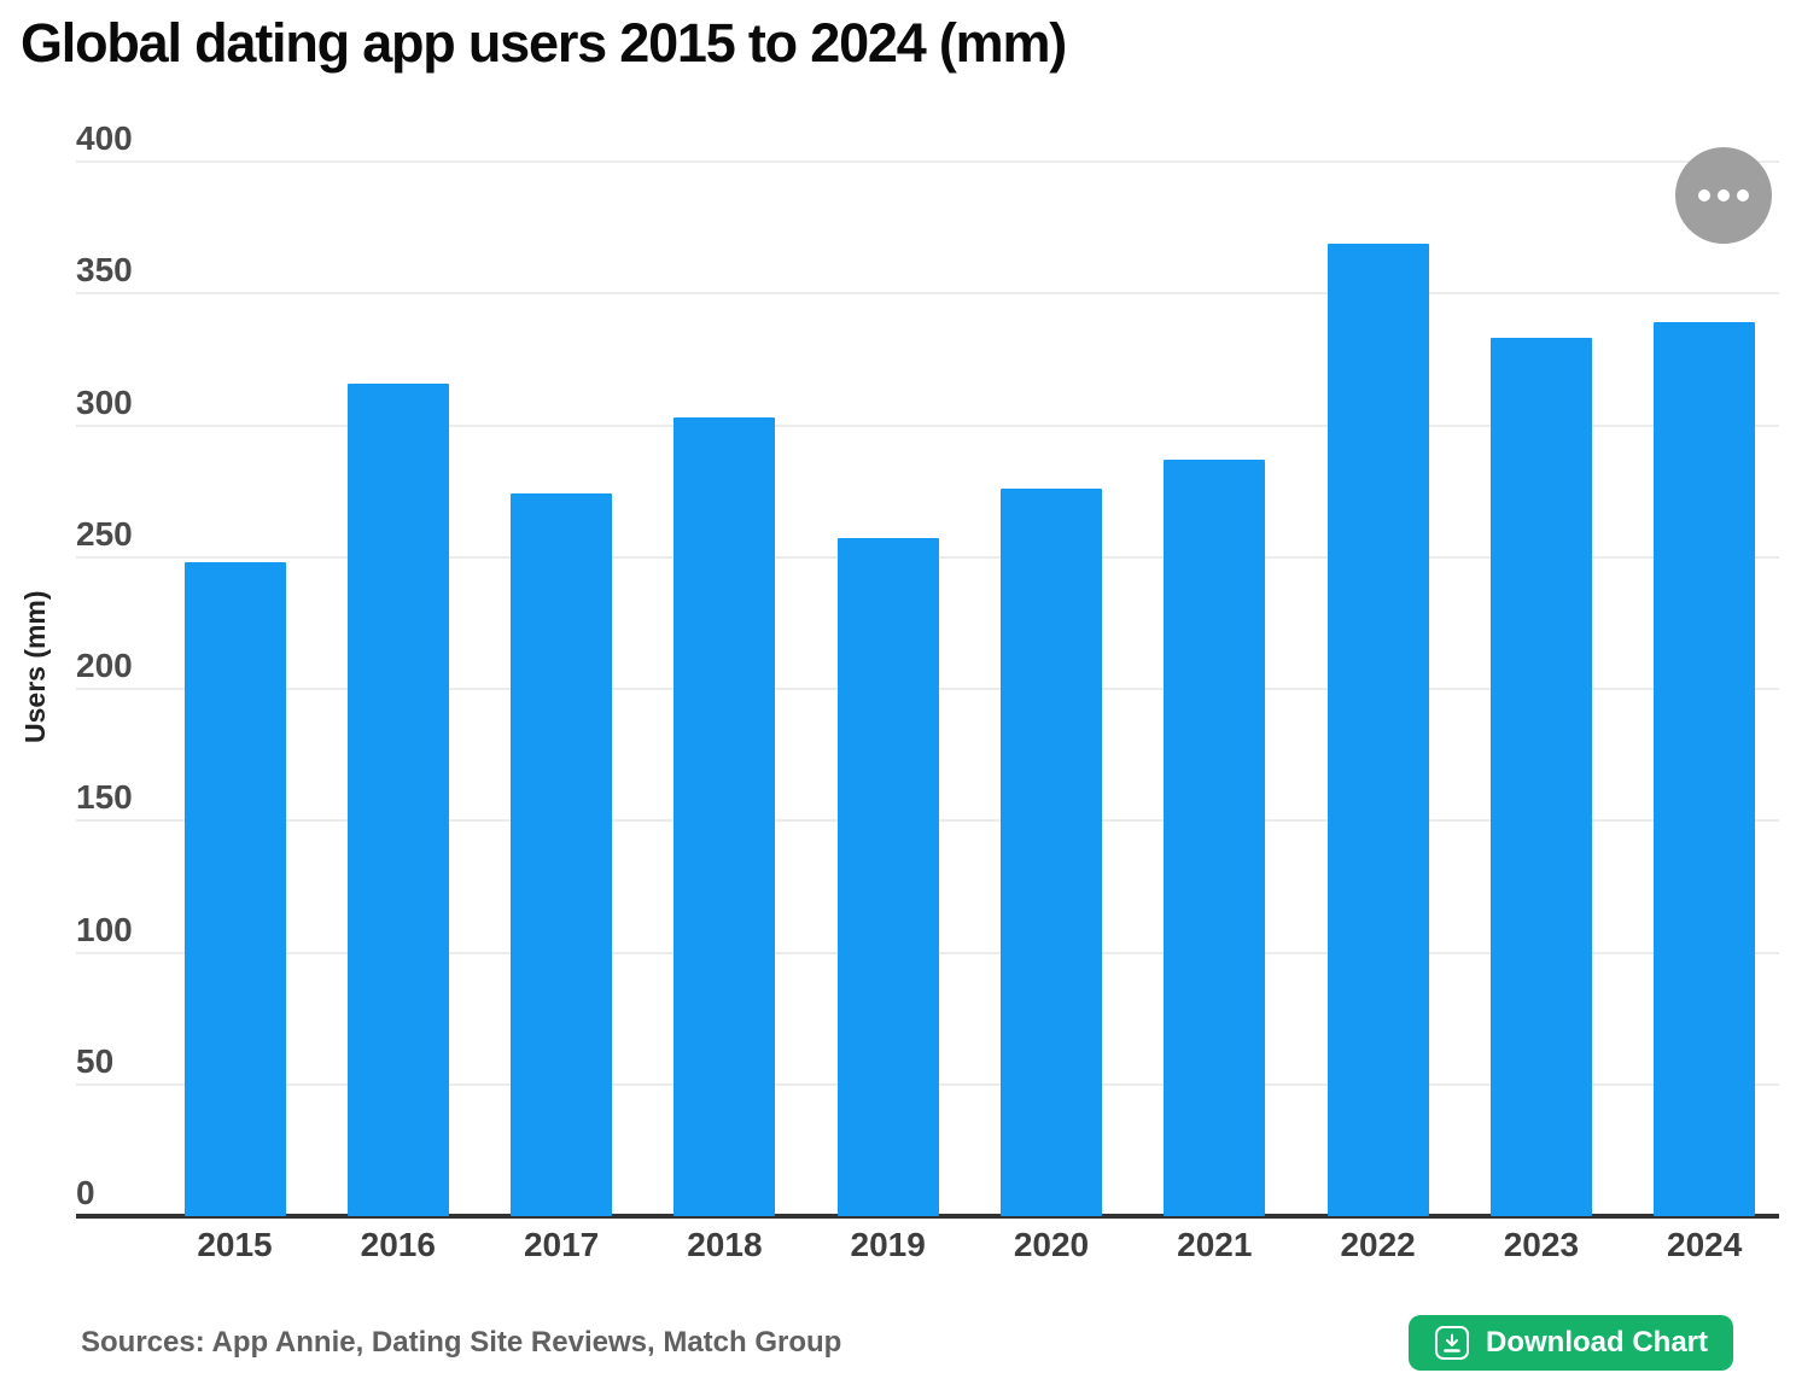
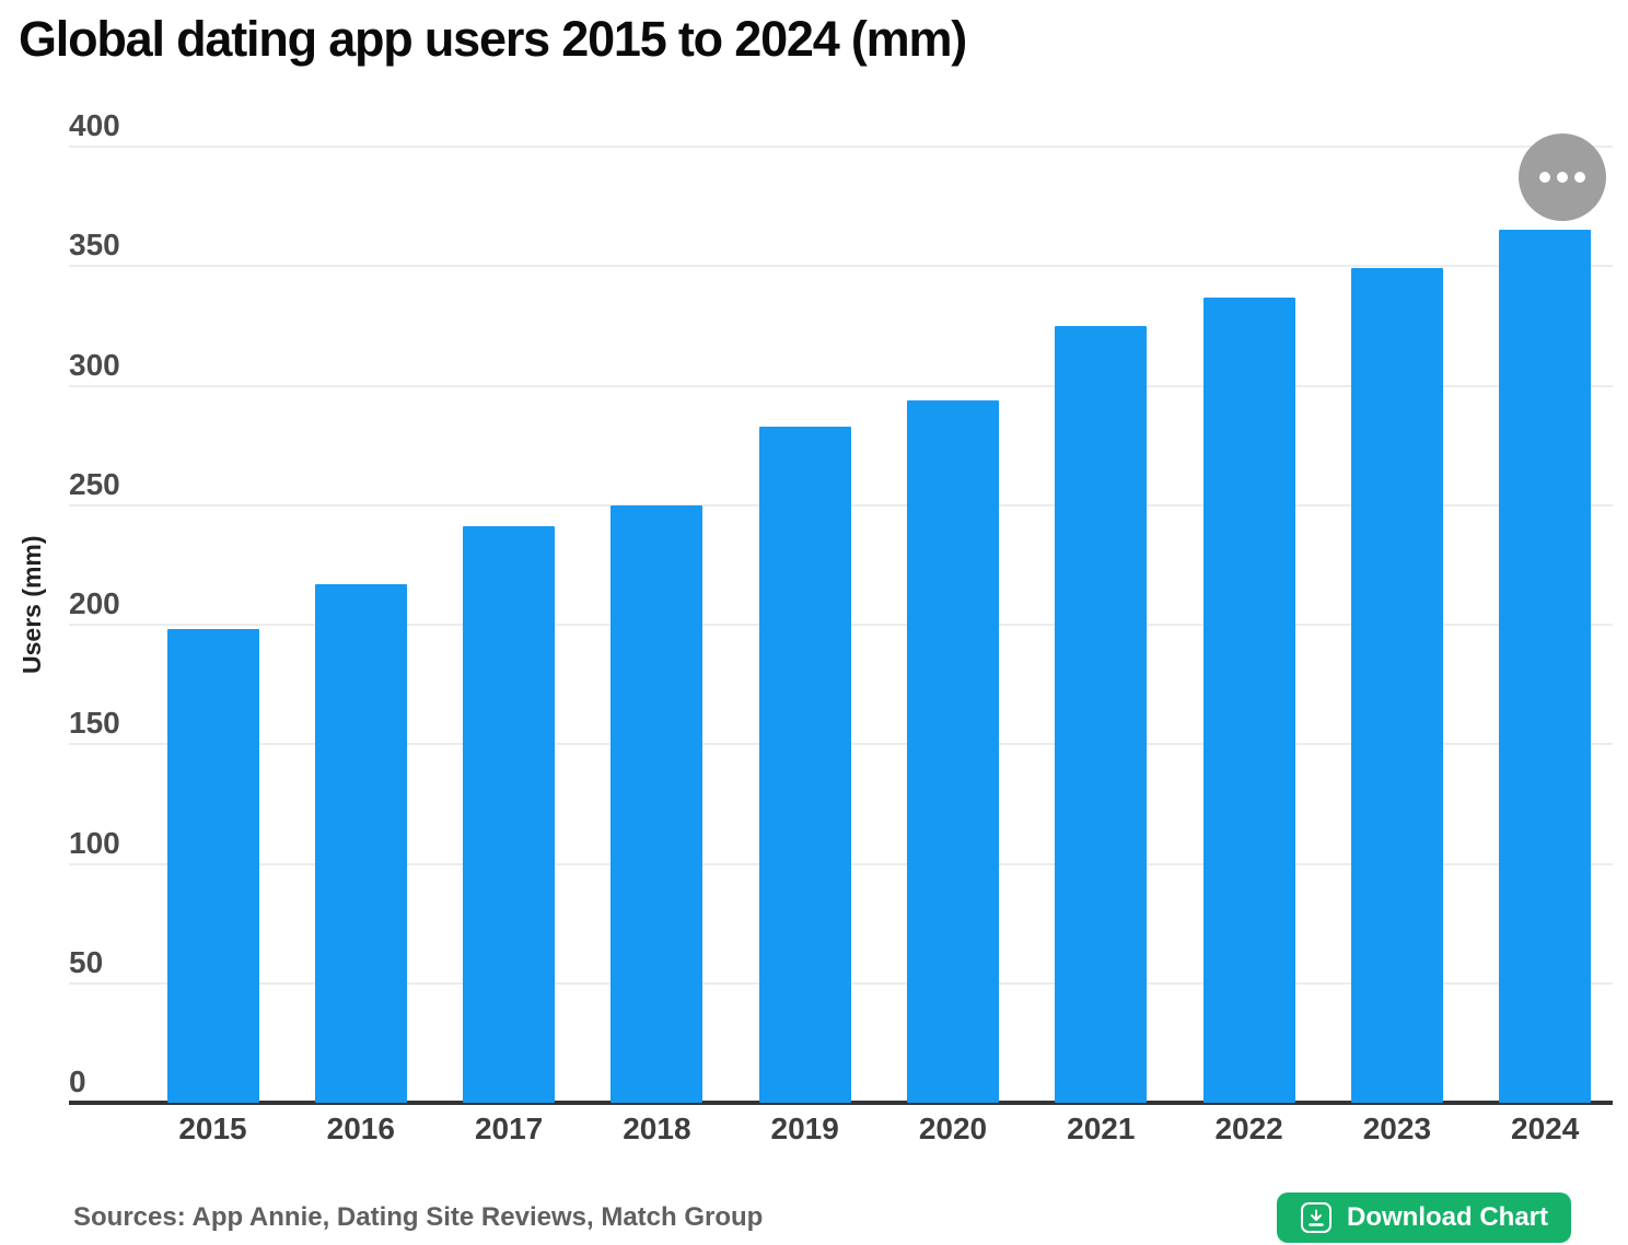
2015: 248 -> 198
2016: 316 -> 217
2017: 274 -> 241
2018: 303 -> 250
2019: 257 -> 283
2020: 276 -> 294
2021: 287 -> 325
2022: 369 -> 337
2023: 333 -> 349
2024: 339 -> 365
